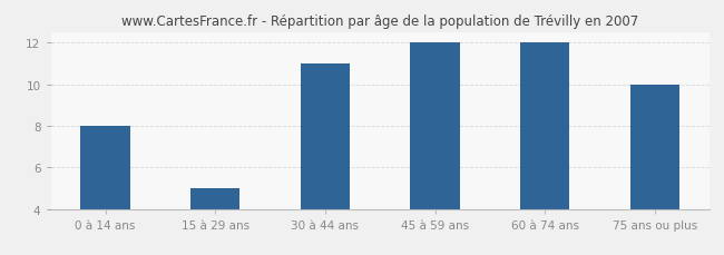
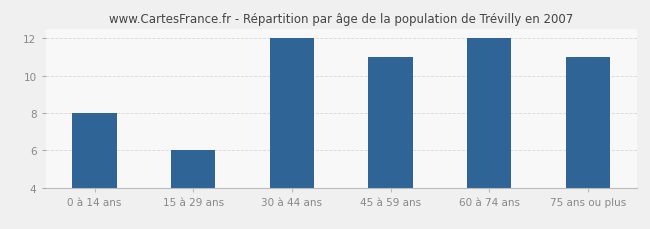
15 à 29 ans: 5 -> 6
30 à 44 ans: 11 -> 12
45 à 59 ans: 12 -> 11
75 ans ou plus: 10 -> 11
